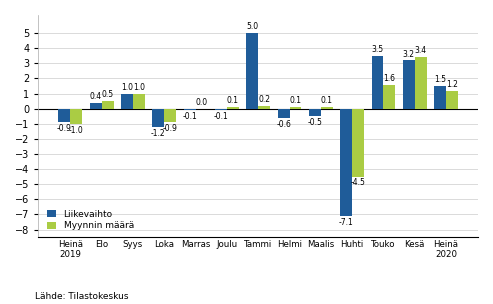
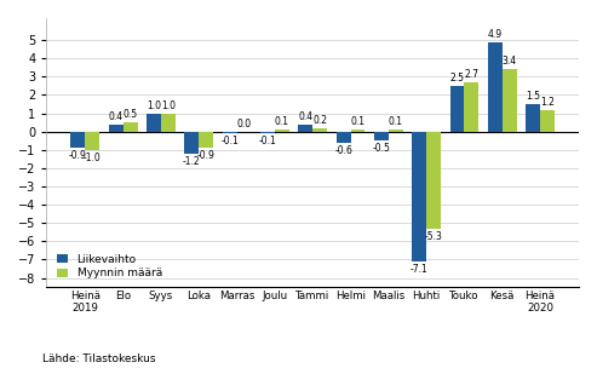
Liikevaihto/Tammi: 5.0 -> 0.4
Myynnin määrä/Huhti: -4.5 -> -5.3
Liikevaihto/Touko: 3.5 -> 2.5
Myynnin määrä/Touko: 1.6 -> 2.7
Liikevaihto/Kesä: 3.2 -> 4.9
